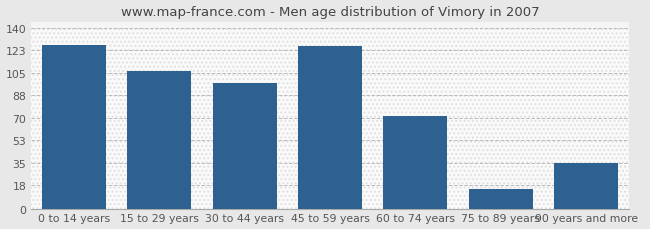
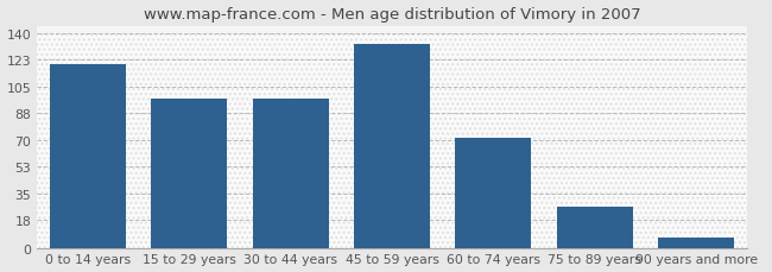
0 to 14 years: 127 -> 120
15 to 29 years: 107 -> 97
45 to 59 years: 126 -> 133
75 to 89 years: 15 -> 27
90 years and more: 35 -> 7
